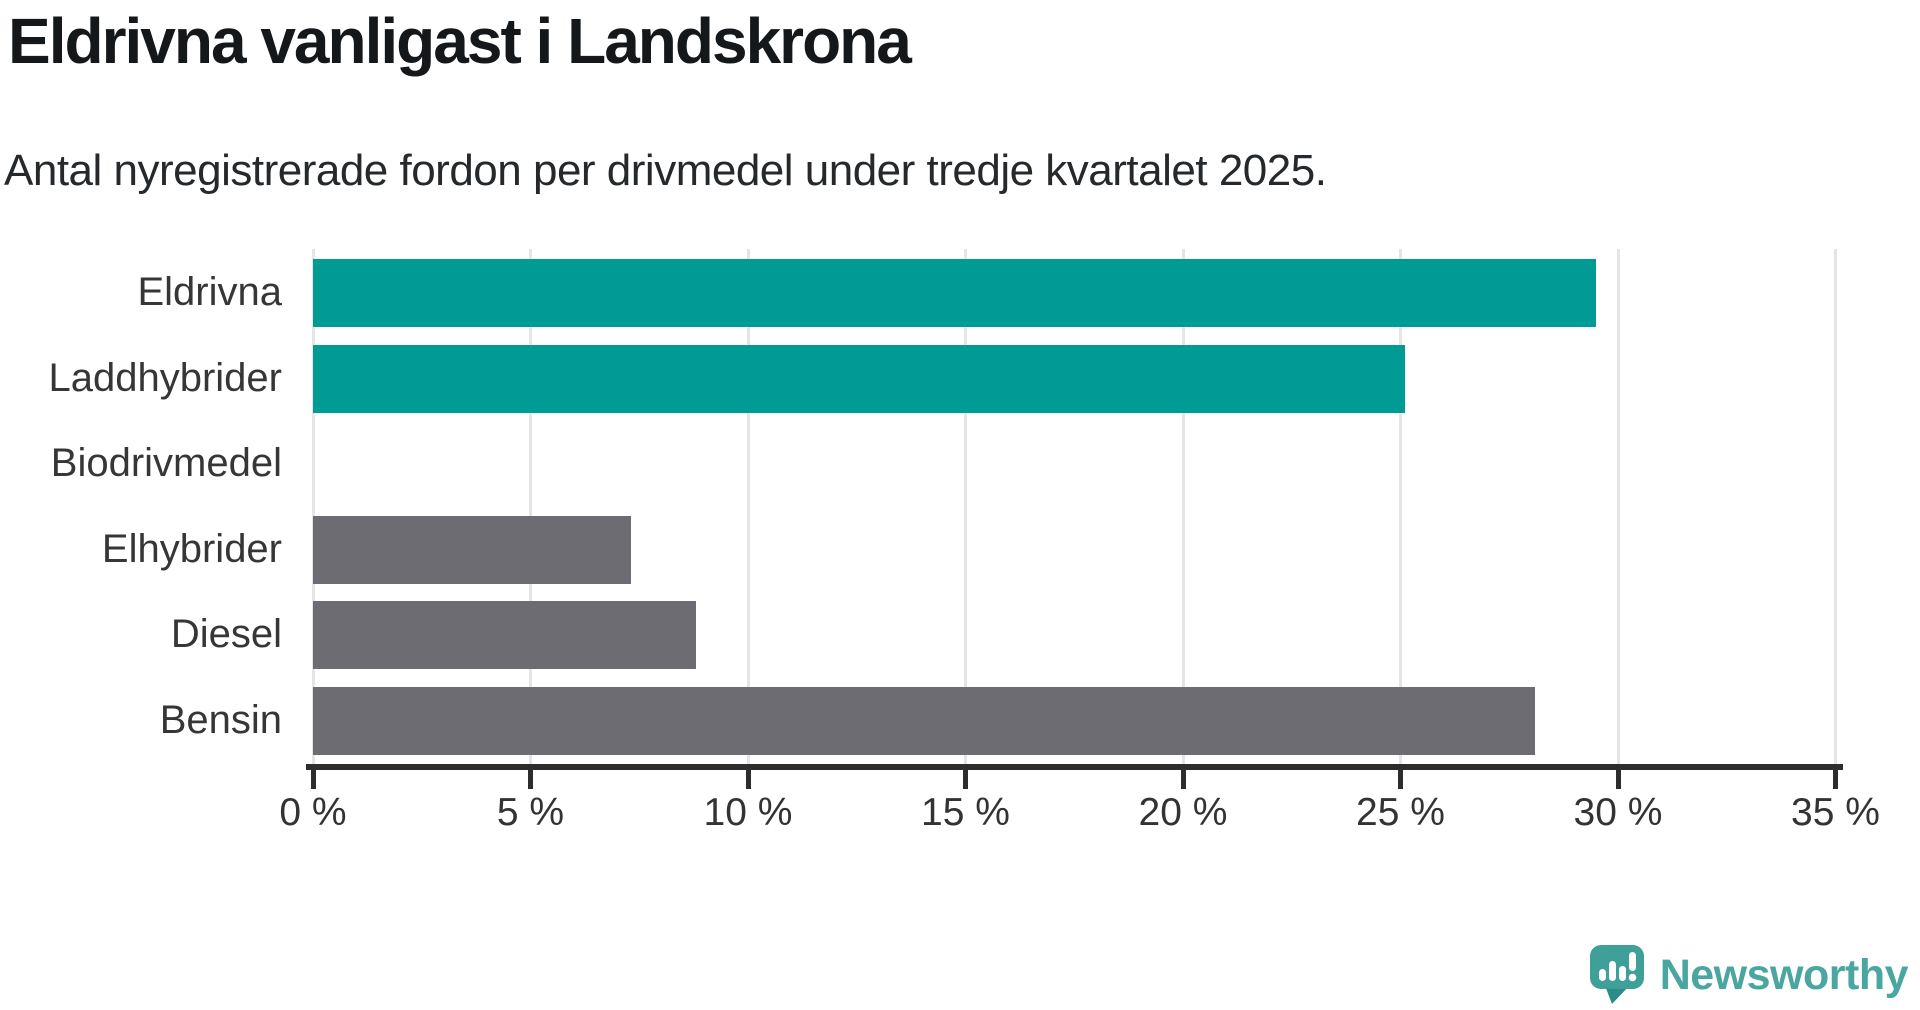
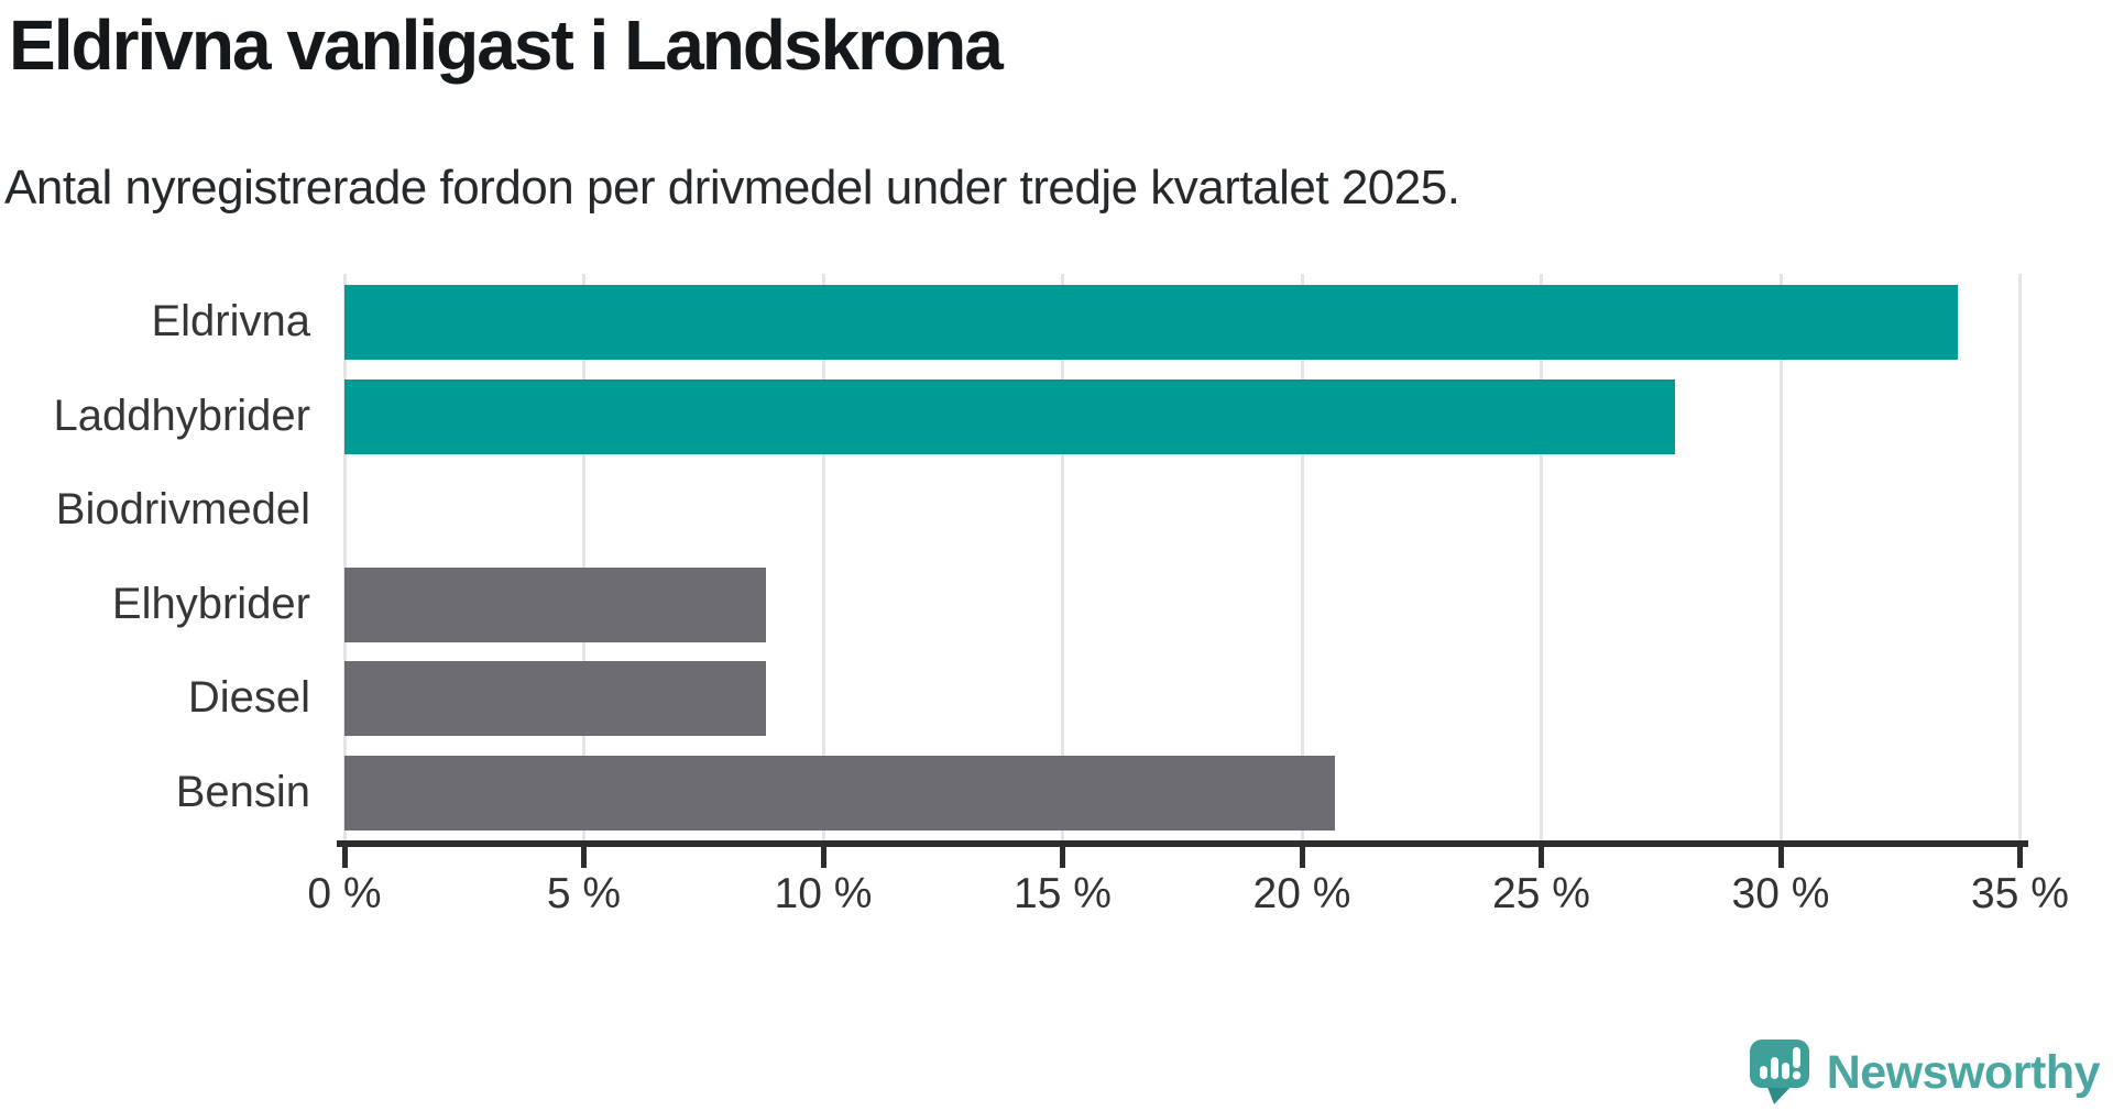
Eldrivna: 29.5% -> 33.7%
Laddhybrider: 25.1% -> 27.8%
Elhybrider: 7.3% -> 8.8%
Bensin: 28.1% -> 20.7%
